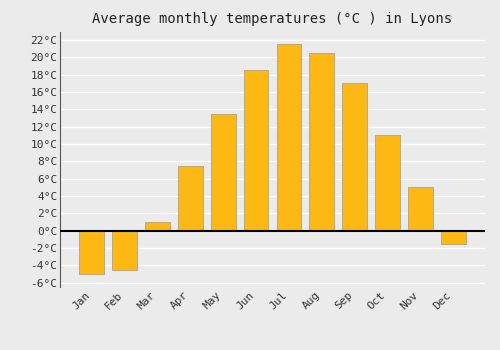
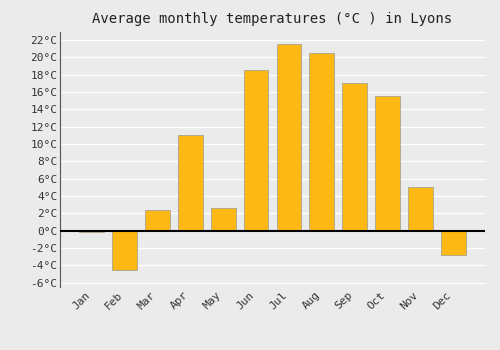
Jan: -5.0°C -> -0.2°C
Mar: 1.0°C -> 2.4°C
Apr: 7.5°C -> 11.0°C
May: 13.5°C -> 2.6°C
Oct: 11.0°C -> 15.6°C
Dec: -1.5°C -> -2.8°C
